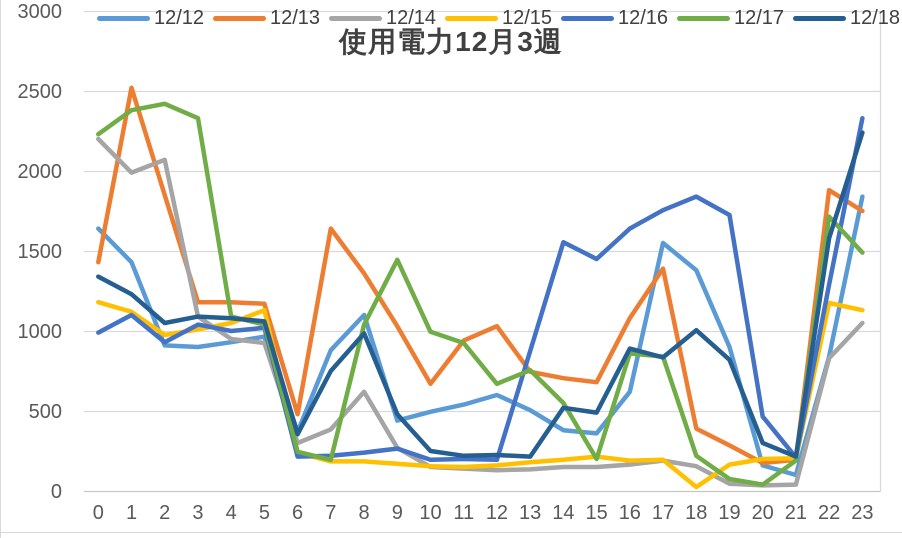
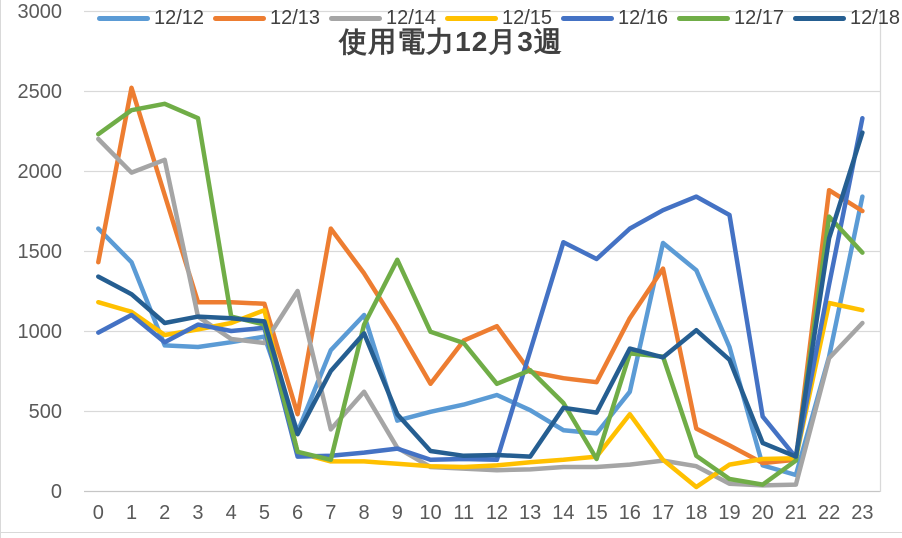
12/14/6: 300 -> 1250
12/15/16: 190 -> 480
